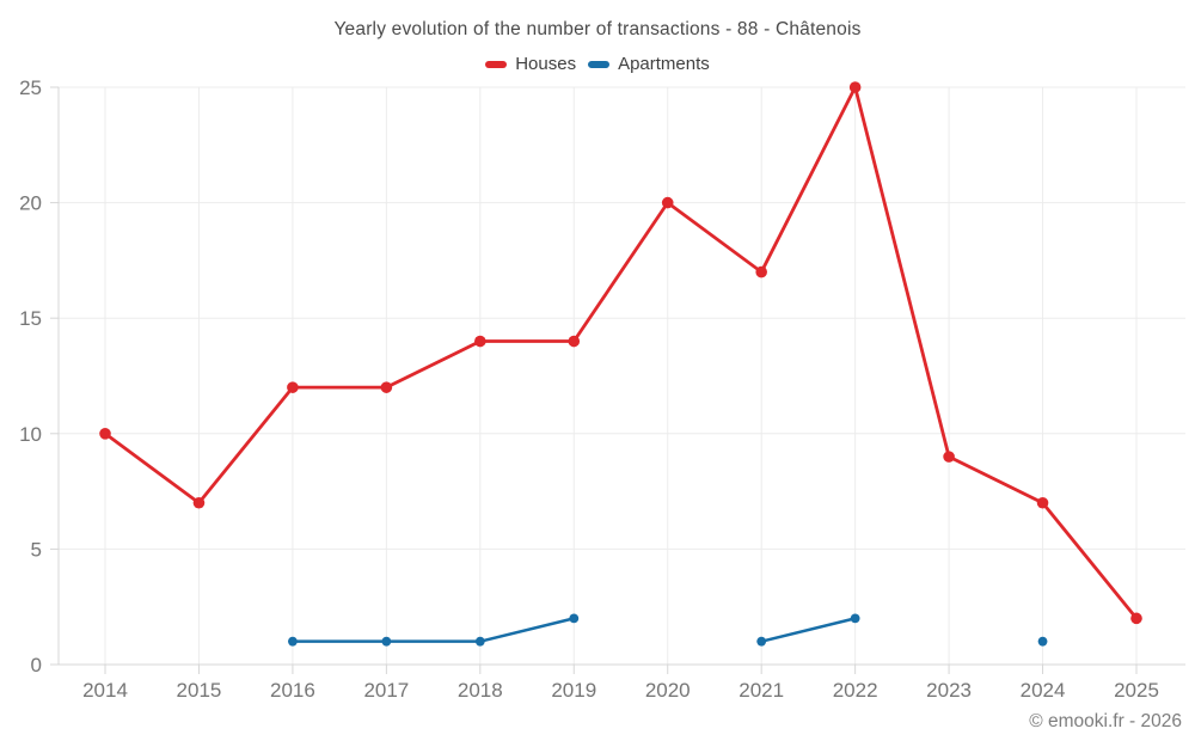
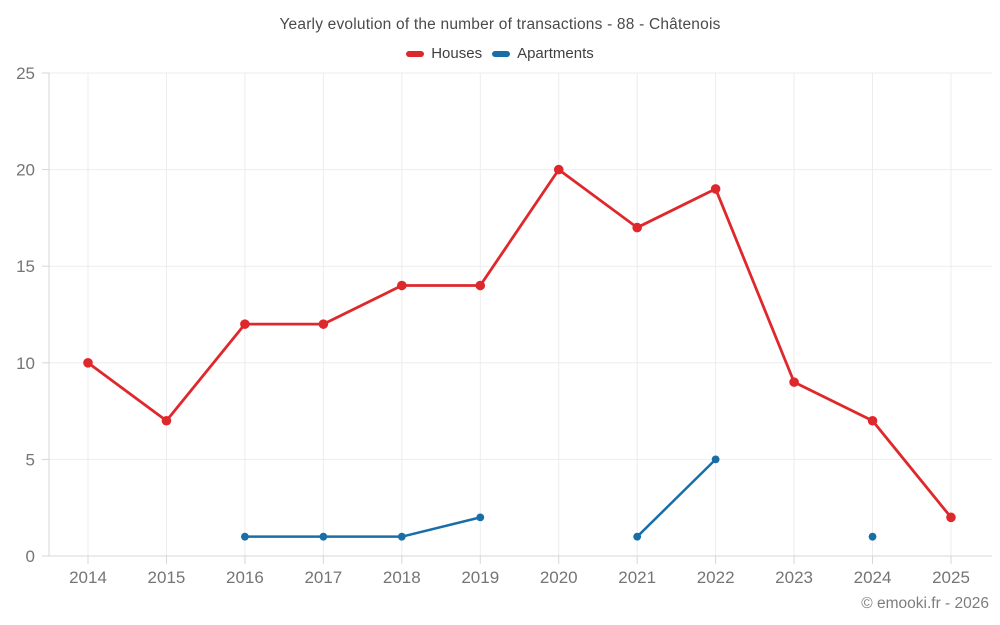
Houses/2022: 25 -> 19
Apartments/2022: 2 -> 5
